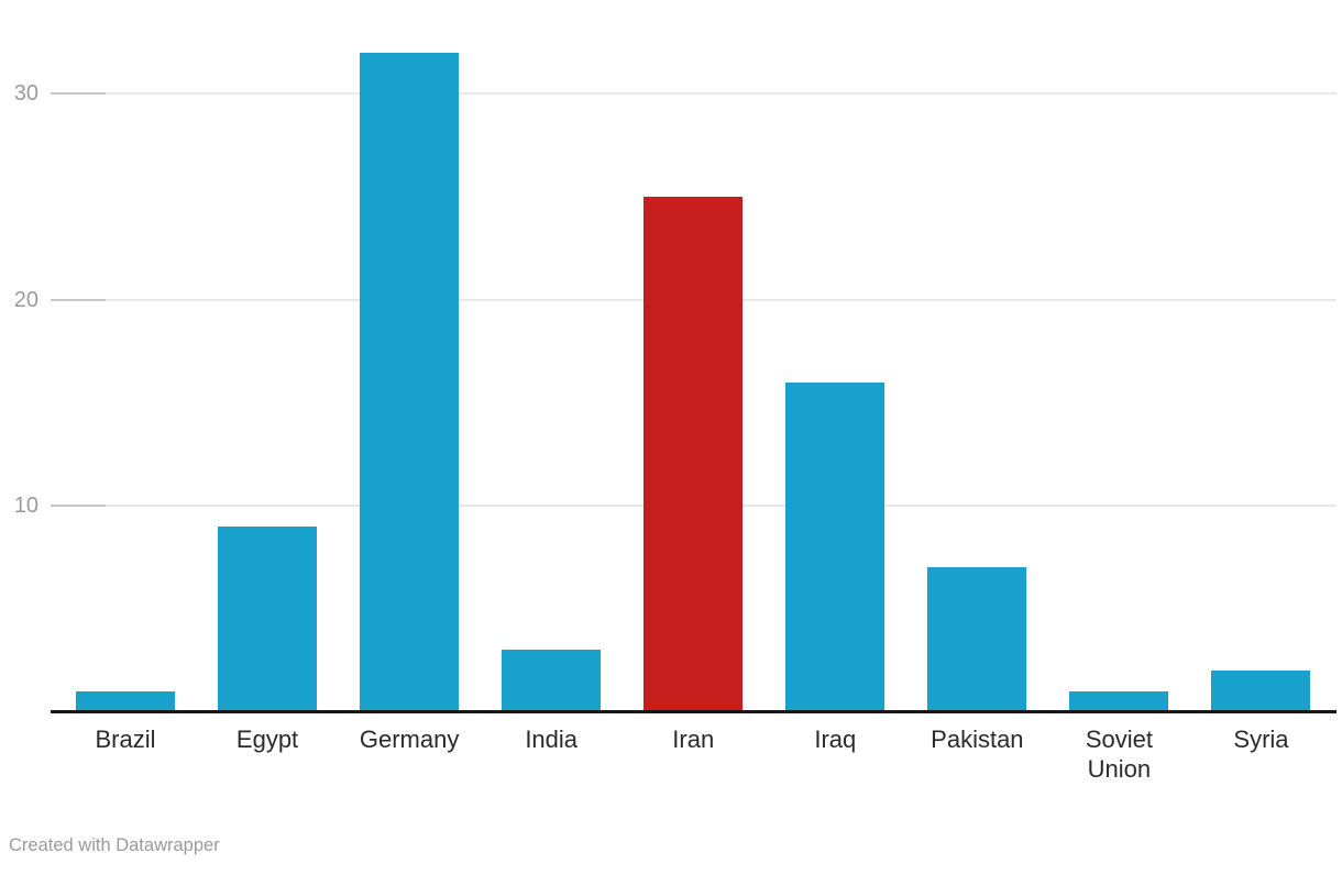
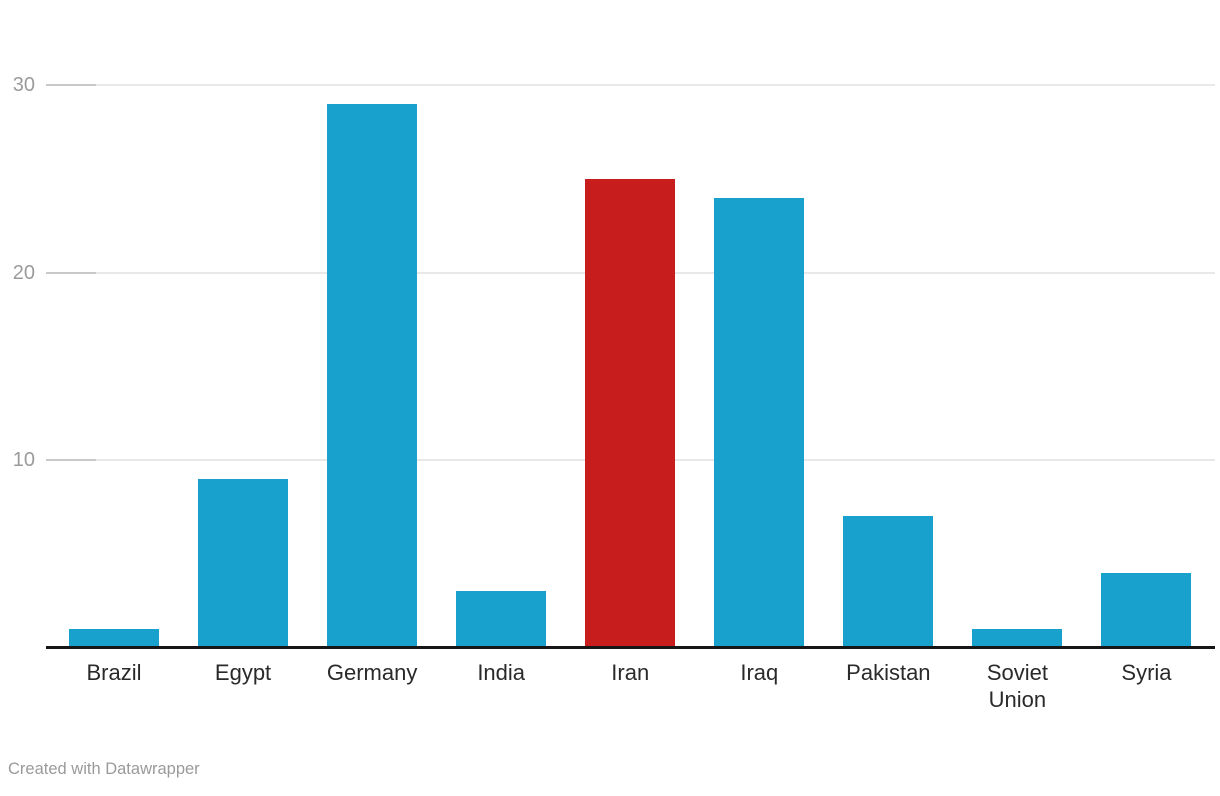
Germany: 32 -> 29
Iraq: 16 -> 24
Syria: 2 -> 4
